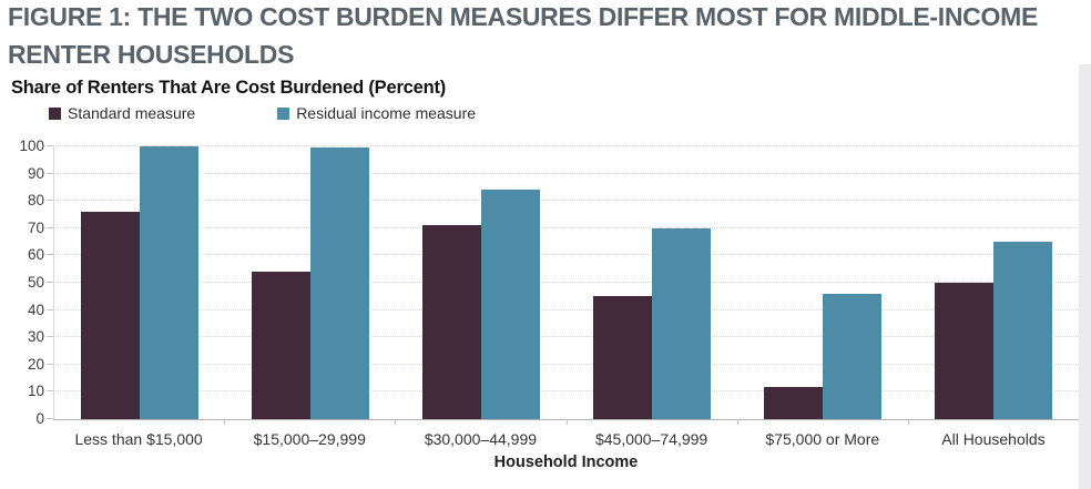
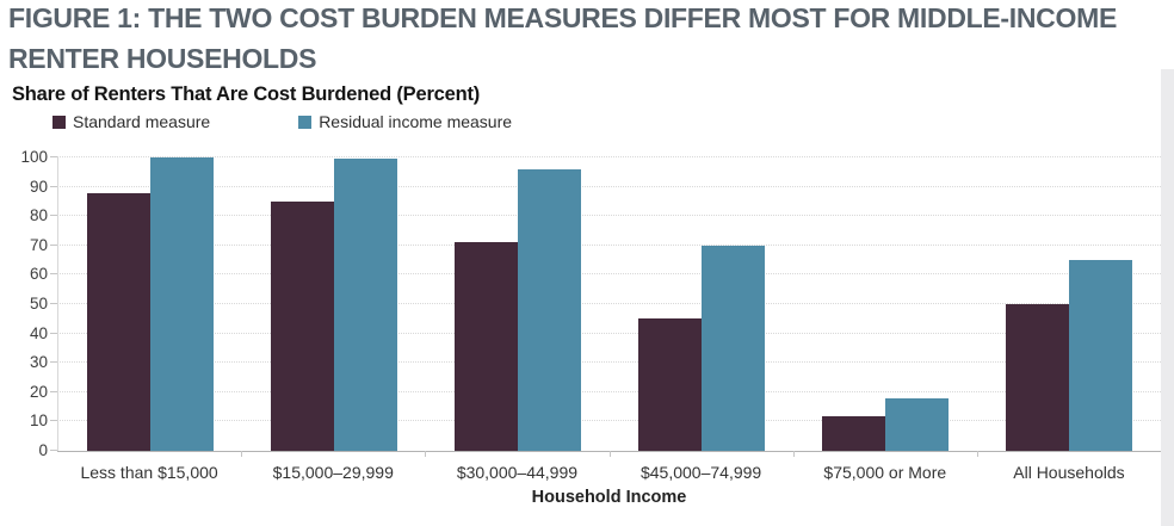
Standard measure/Less than $15,000: 76 -> 88
Standard measure/$15,000–29,999: 54 -> 85
Residual income measure/$30,000–44,999: 84 -> 96
Residual income measure/$75,000 or More: 46 -> 18
